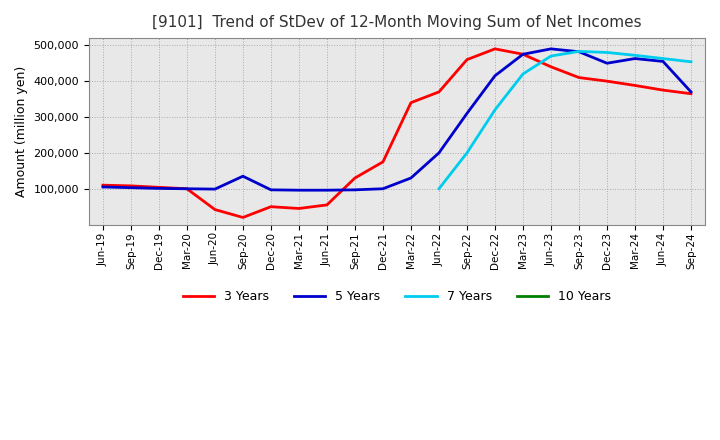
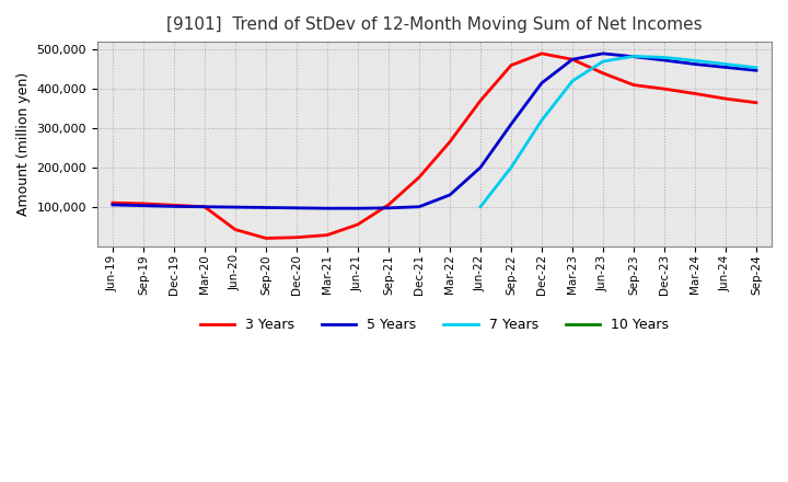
5 Years/Sep-20: 135,000 -> 98,000
3 Years/Dec-20: 50,000 -> 22,000
3 Years/Mar-21: 45,000 -> 28,000
3 Years/Sep-21: 130,000 -> 105,000
3 Years/Mar-22: 340,000 -> 265,000
5 Years/Dec-23: 450,000 -> 473,000
5 Years/Sep-24: 370,000 -> 447,000
